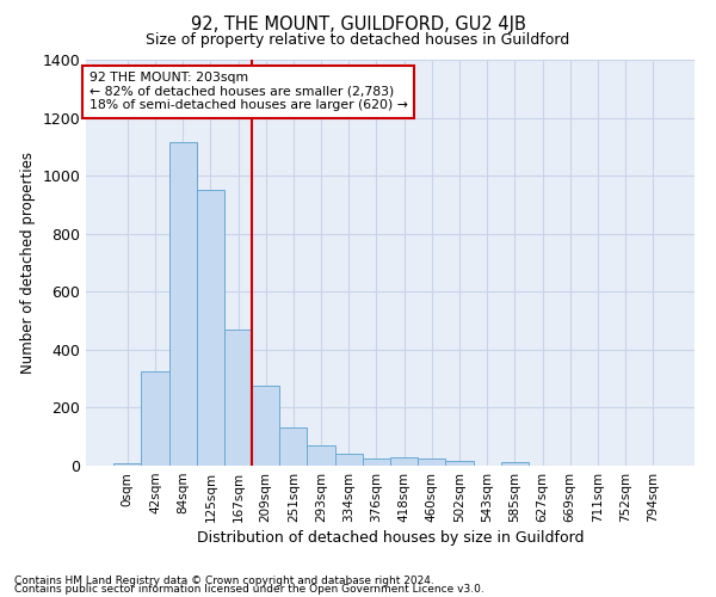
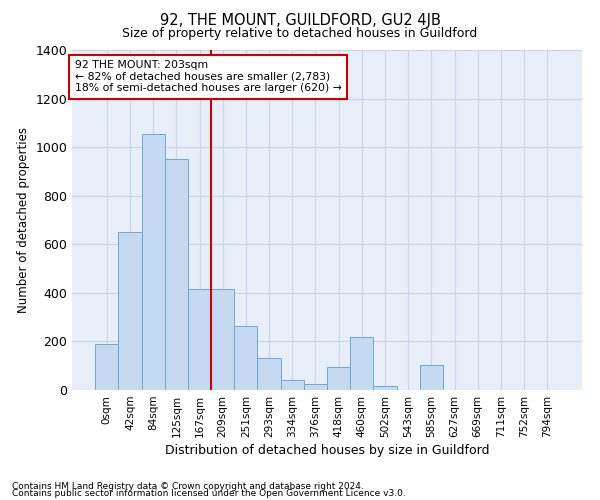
0sqm: 10 -> 190
42sqm: 325 -> 650
84sqm: 1115 -> 1055
167sqm: 470 -> 415
209sqm: 275 -> 415
251sqm: 130 -> 265
293sqm: 70 -> 130
418sqm: 27 -> 95
460sqm: 25 -> 220
585sqm: 12 -> 105
